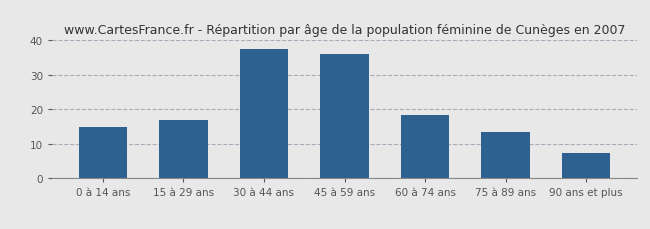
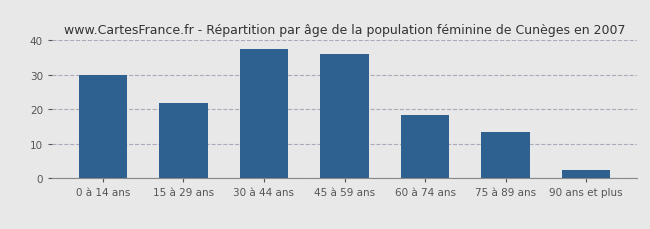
0 à 14 ans: 15.0 -> 30.0
15 à 29 ans: 17.0 -> 22.0
90 ans et plus: 7.5 -> 2.5
